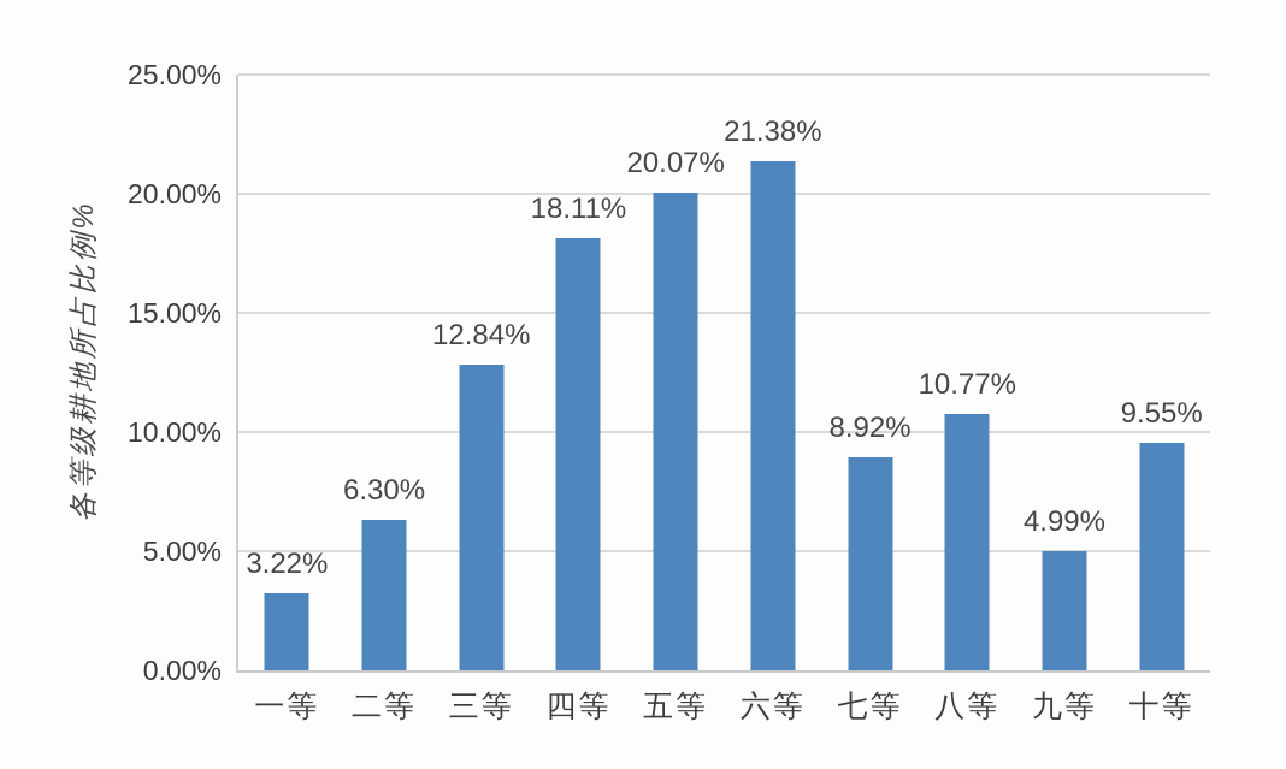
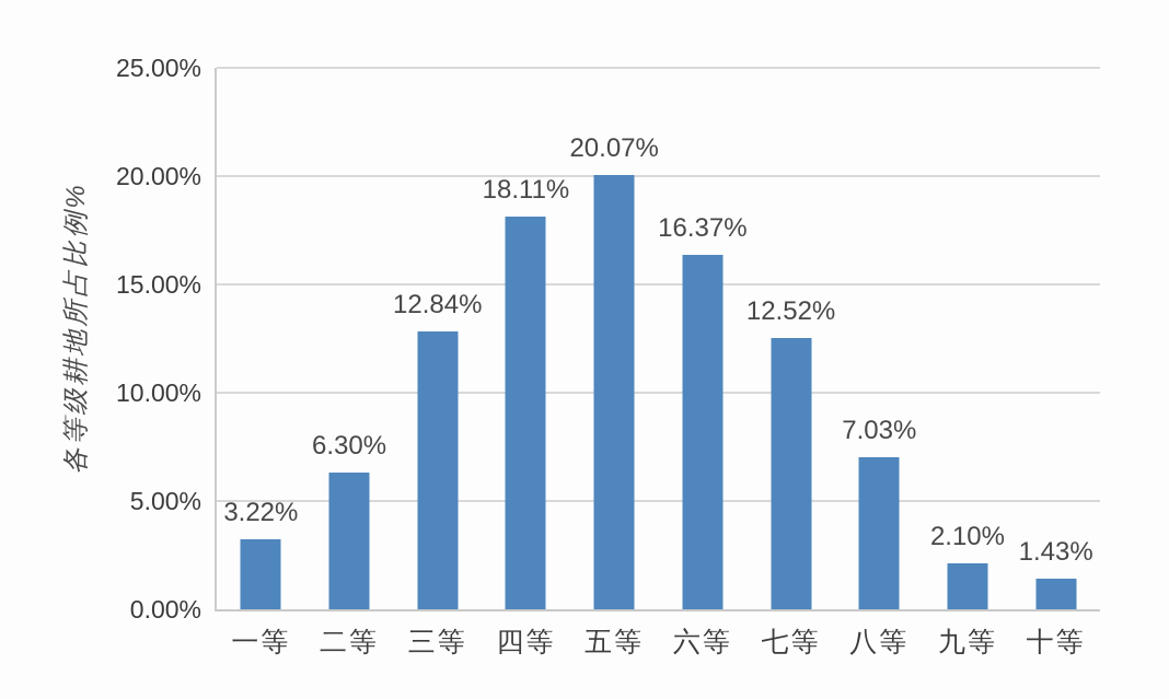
六等: 21.38% -> 16.37%
七等: 8.92% -> 12.52%
八等: 10.77% -> 7.03%
九等: 4.99% -> 2.10%
十等: 9.55% -> 1.43%
